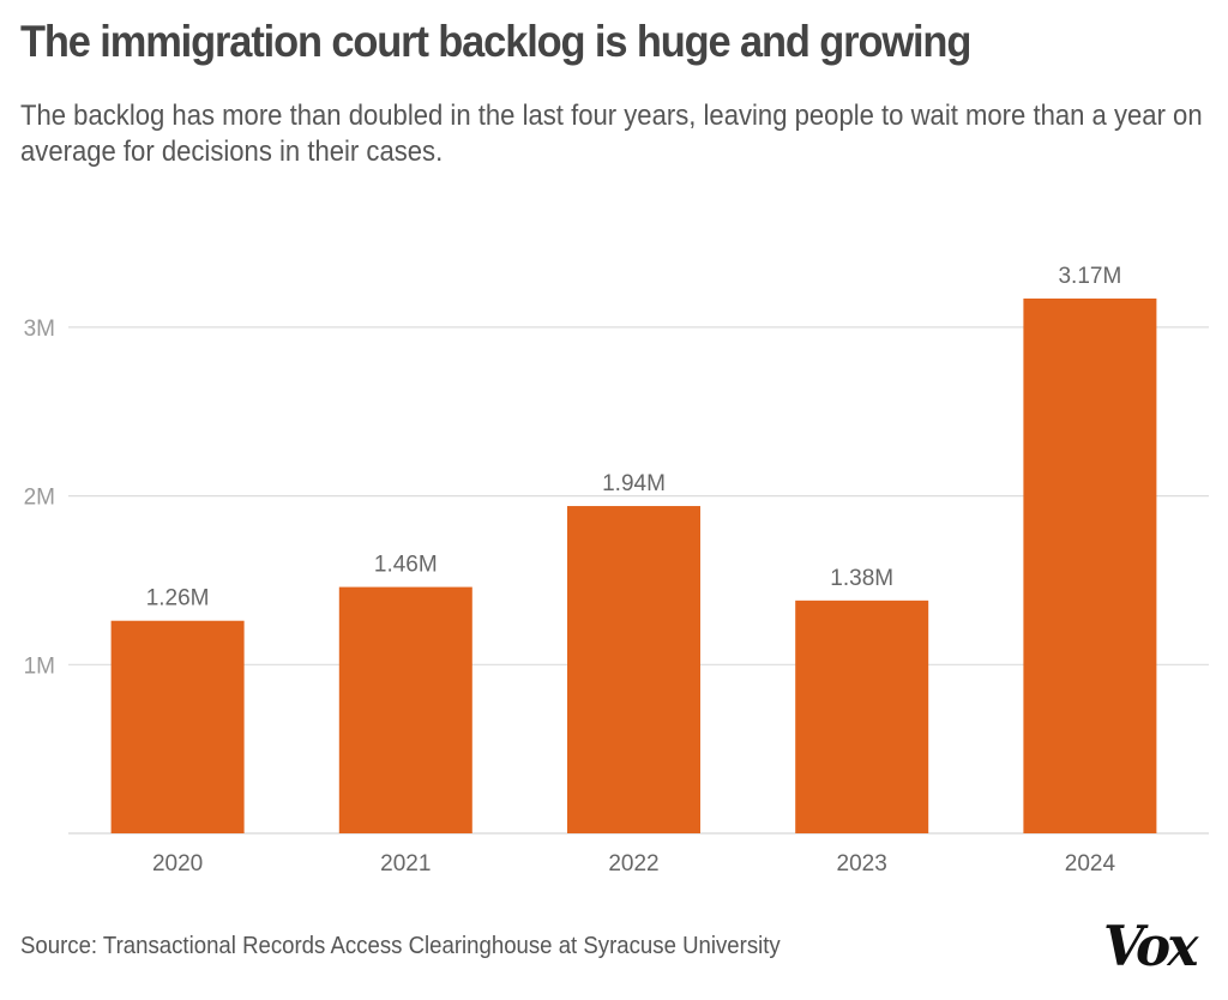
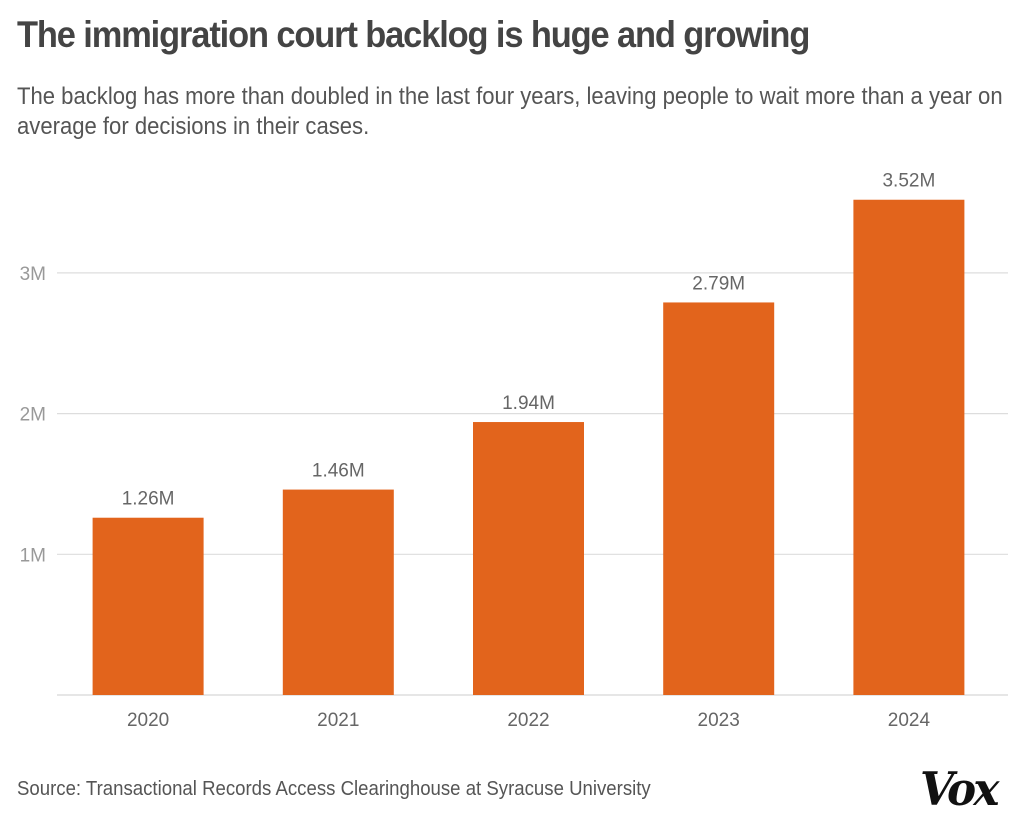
2023: 1.38M -> 2.79M
2024: 3.17M -> 3.52M
